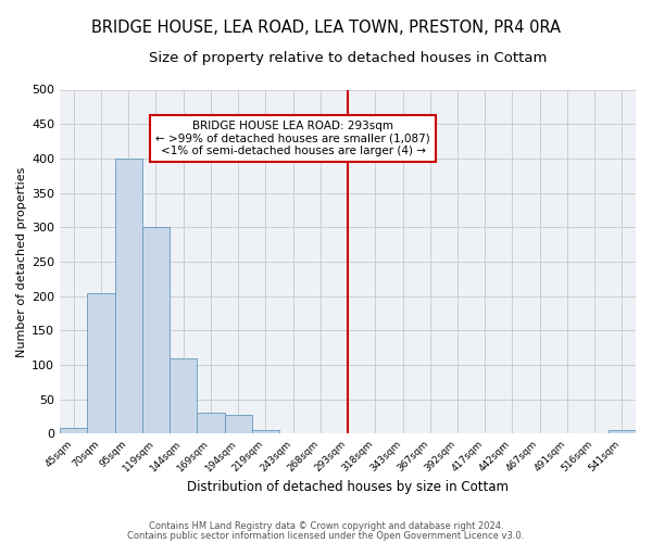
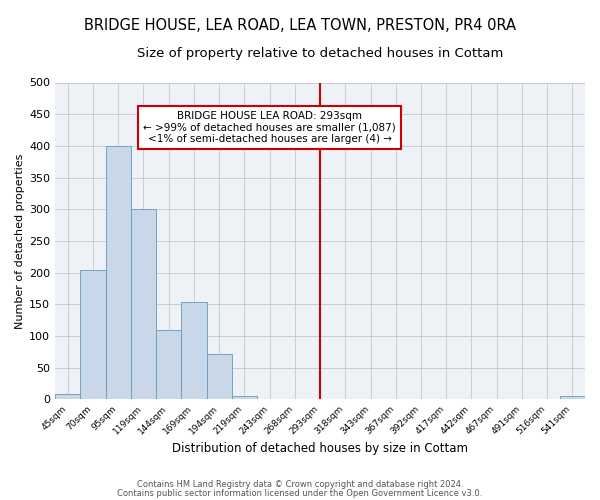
169sqm: 30 -> 154
194sqm: 27 -> 72
